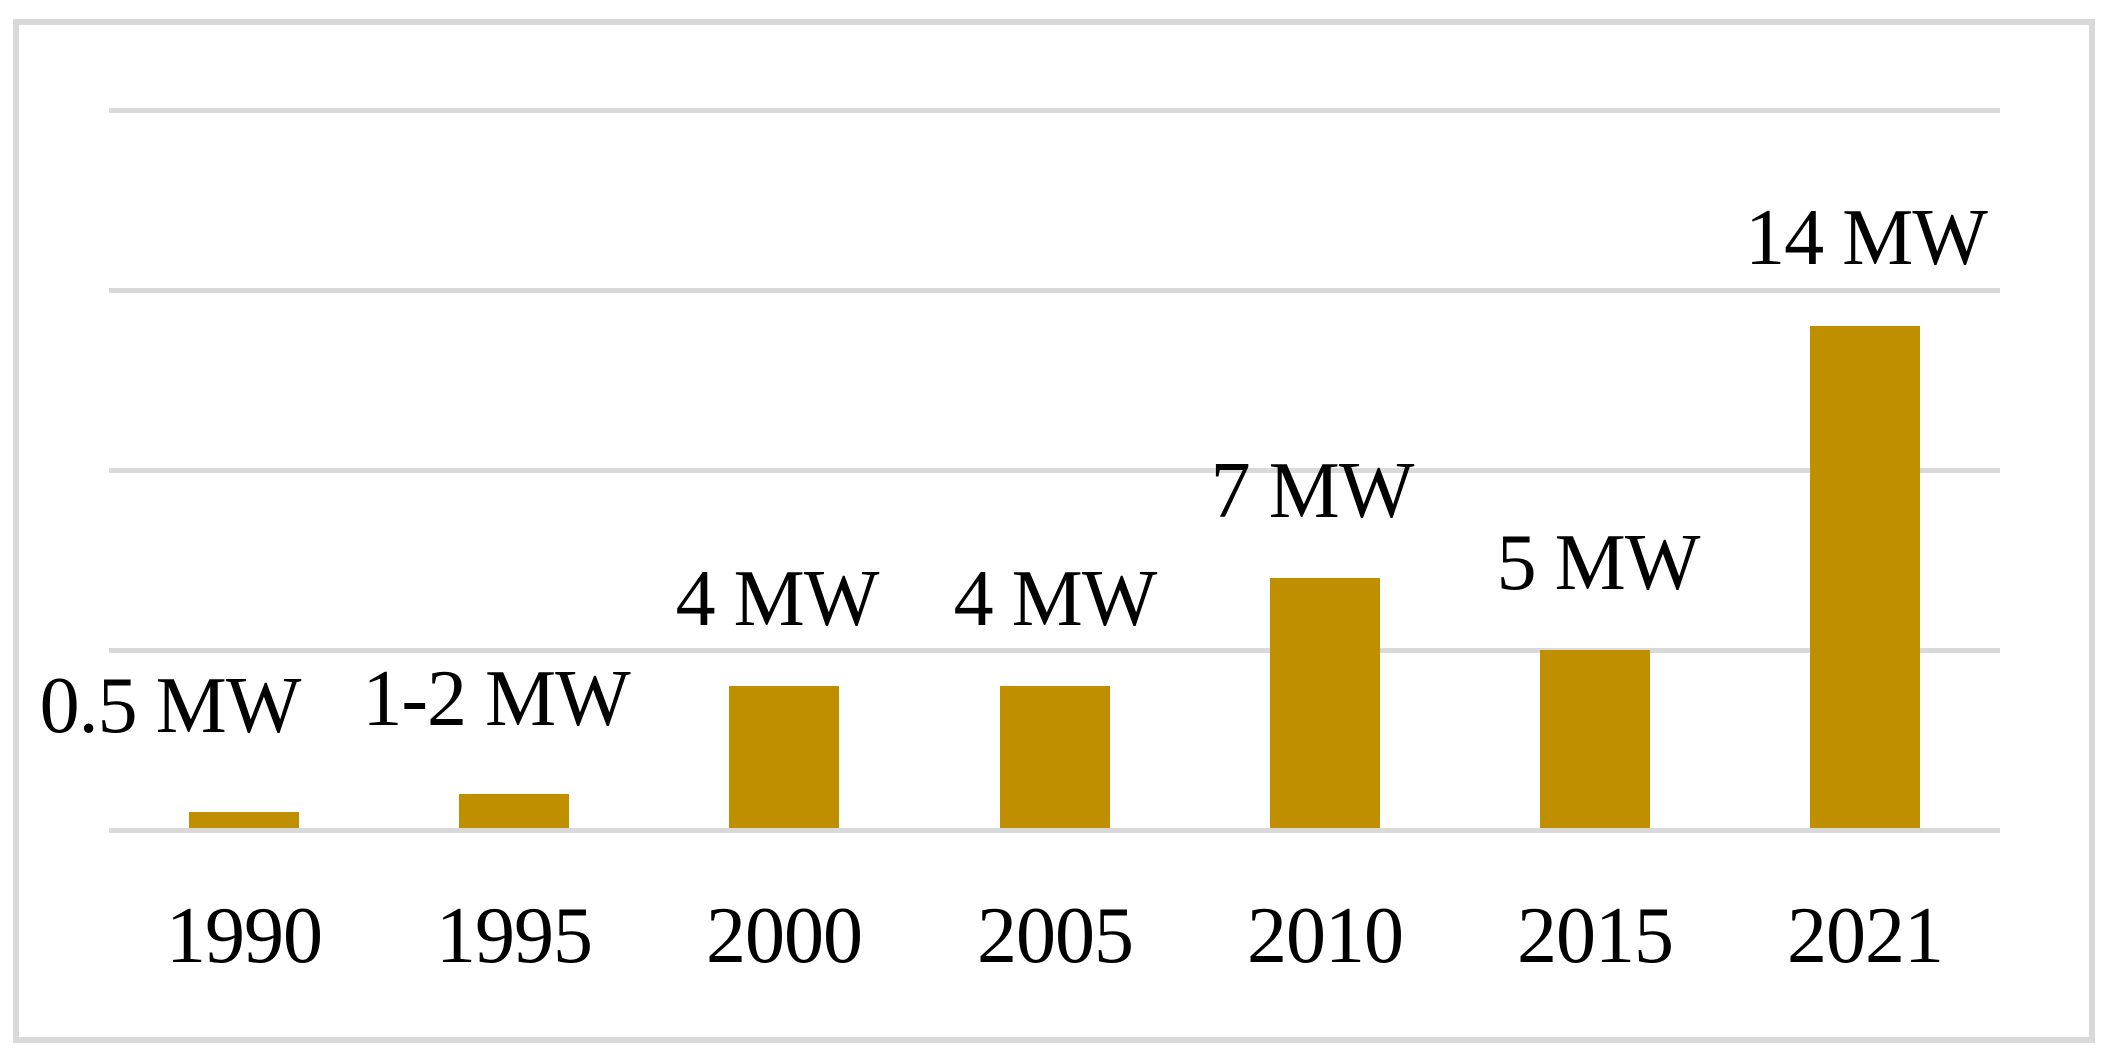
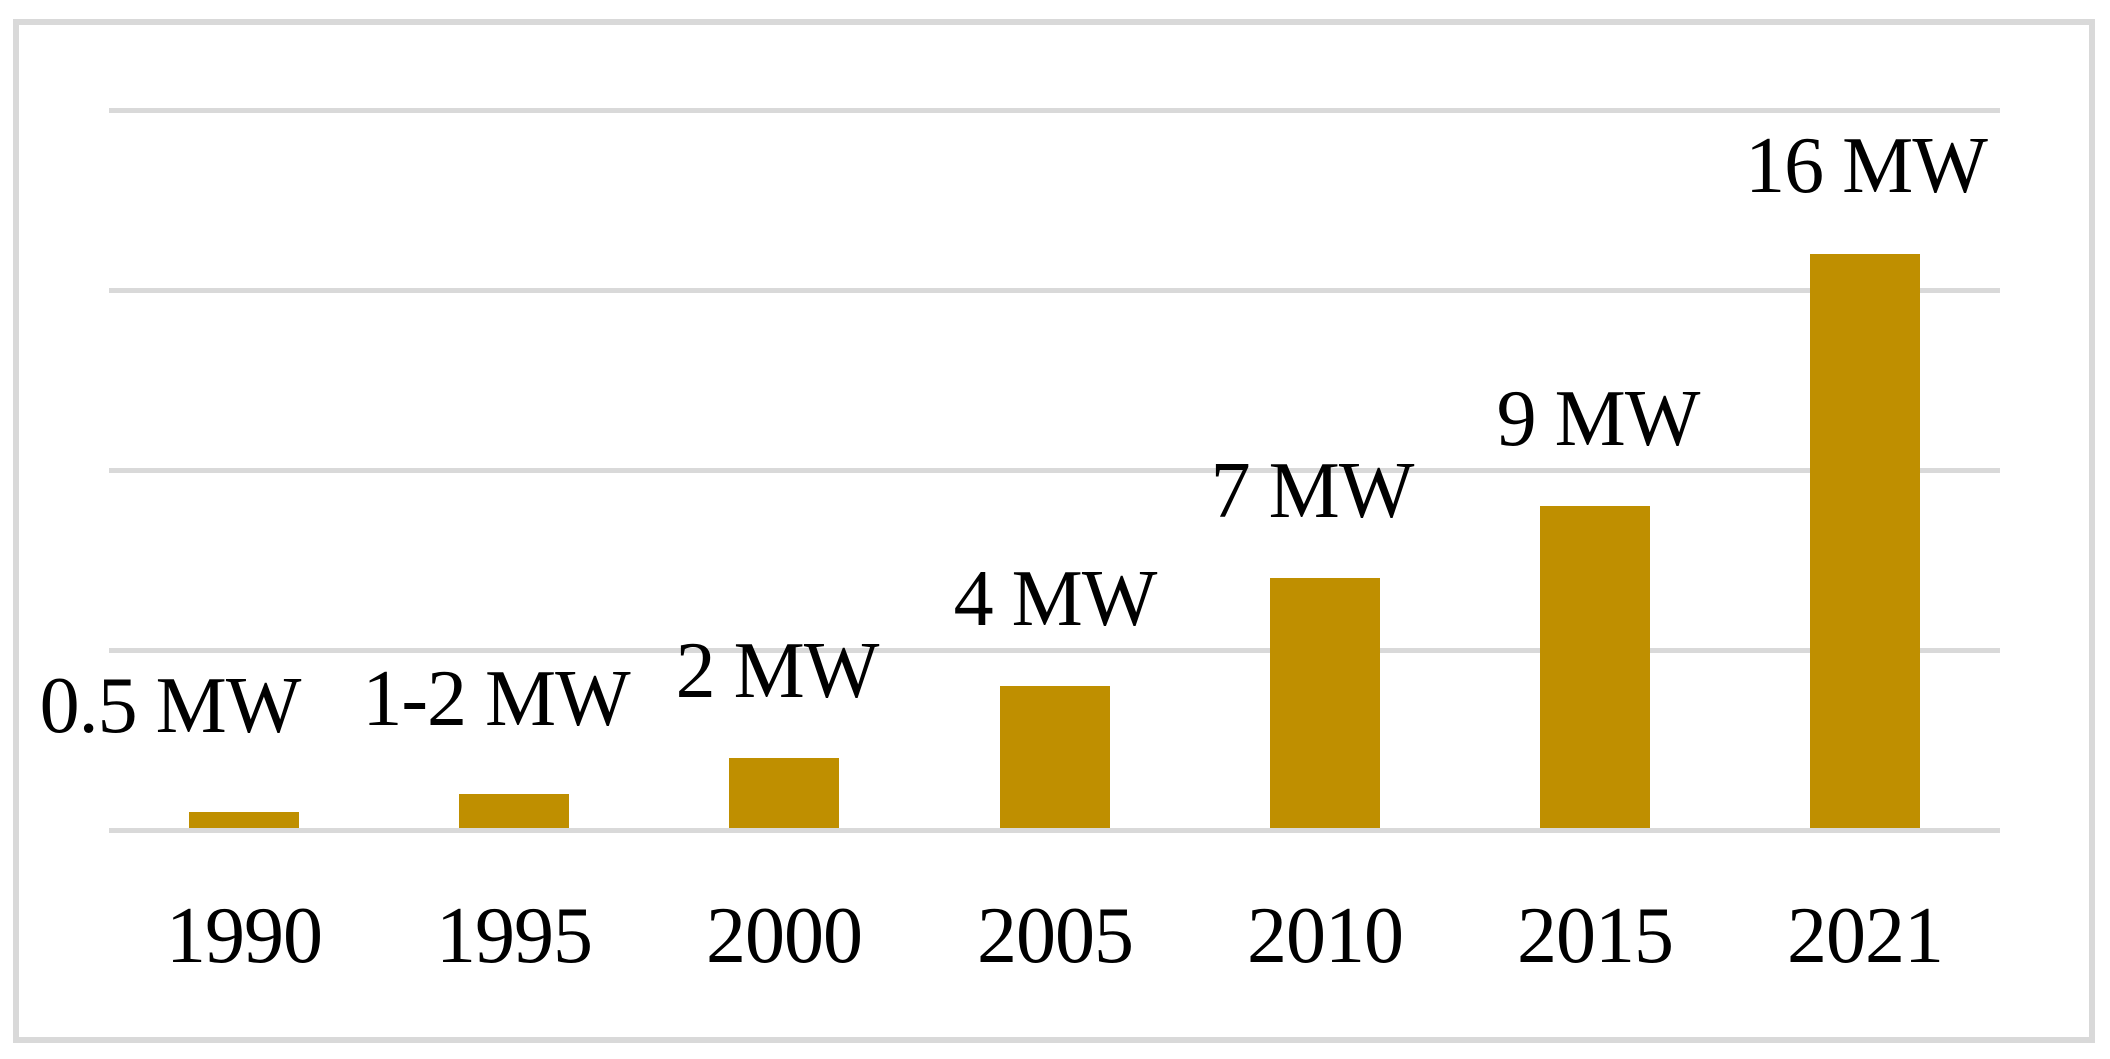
2000: 4 -> 2
2015: 5 -> 9
2021: 14 -> 16
